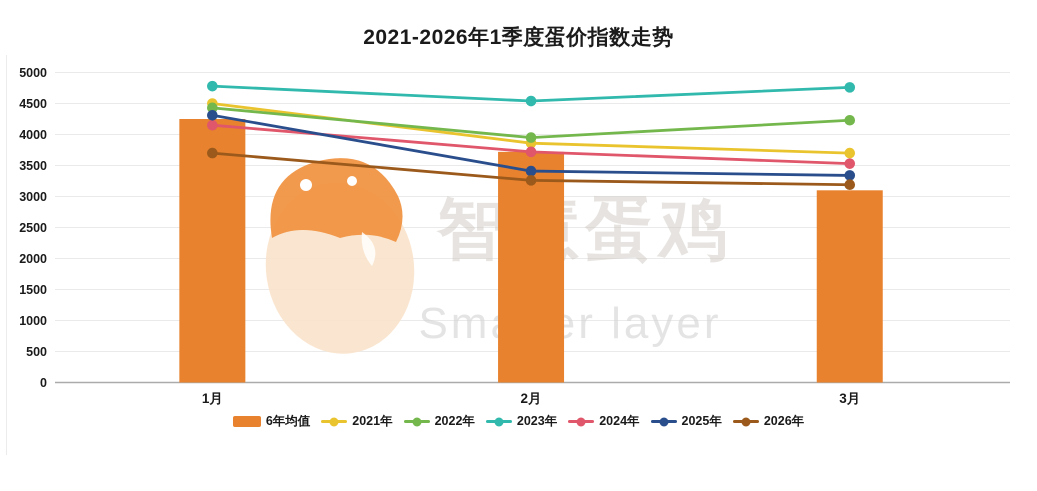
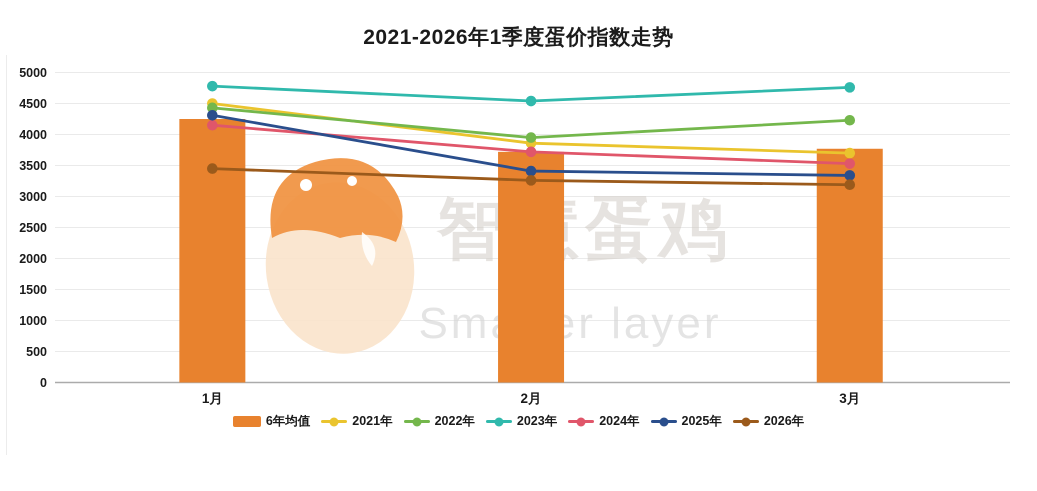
2026年/1月: 3700 -> 3400
6年均值/3月: 3100 -> 3800
